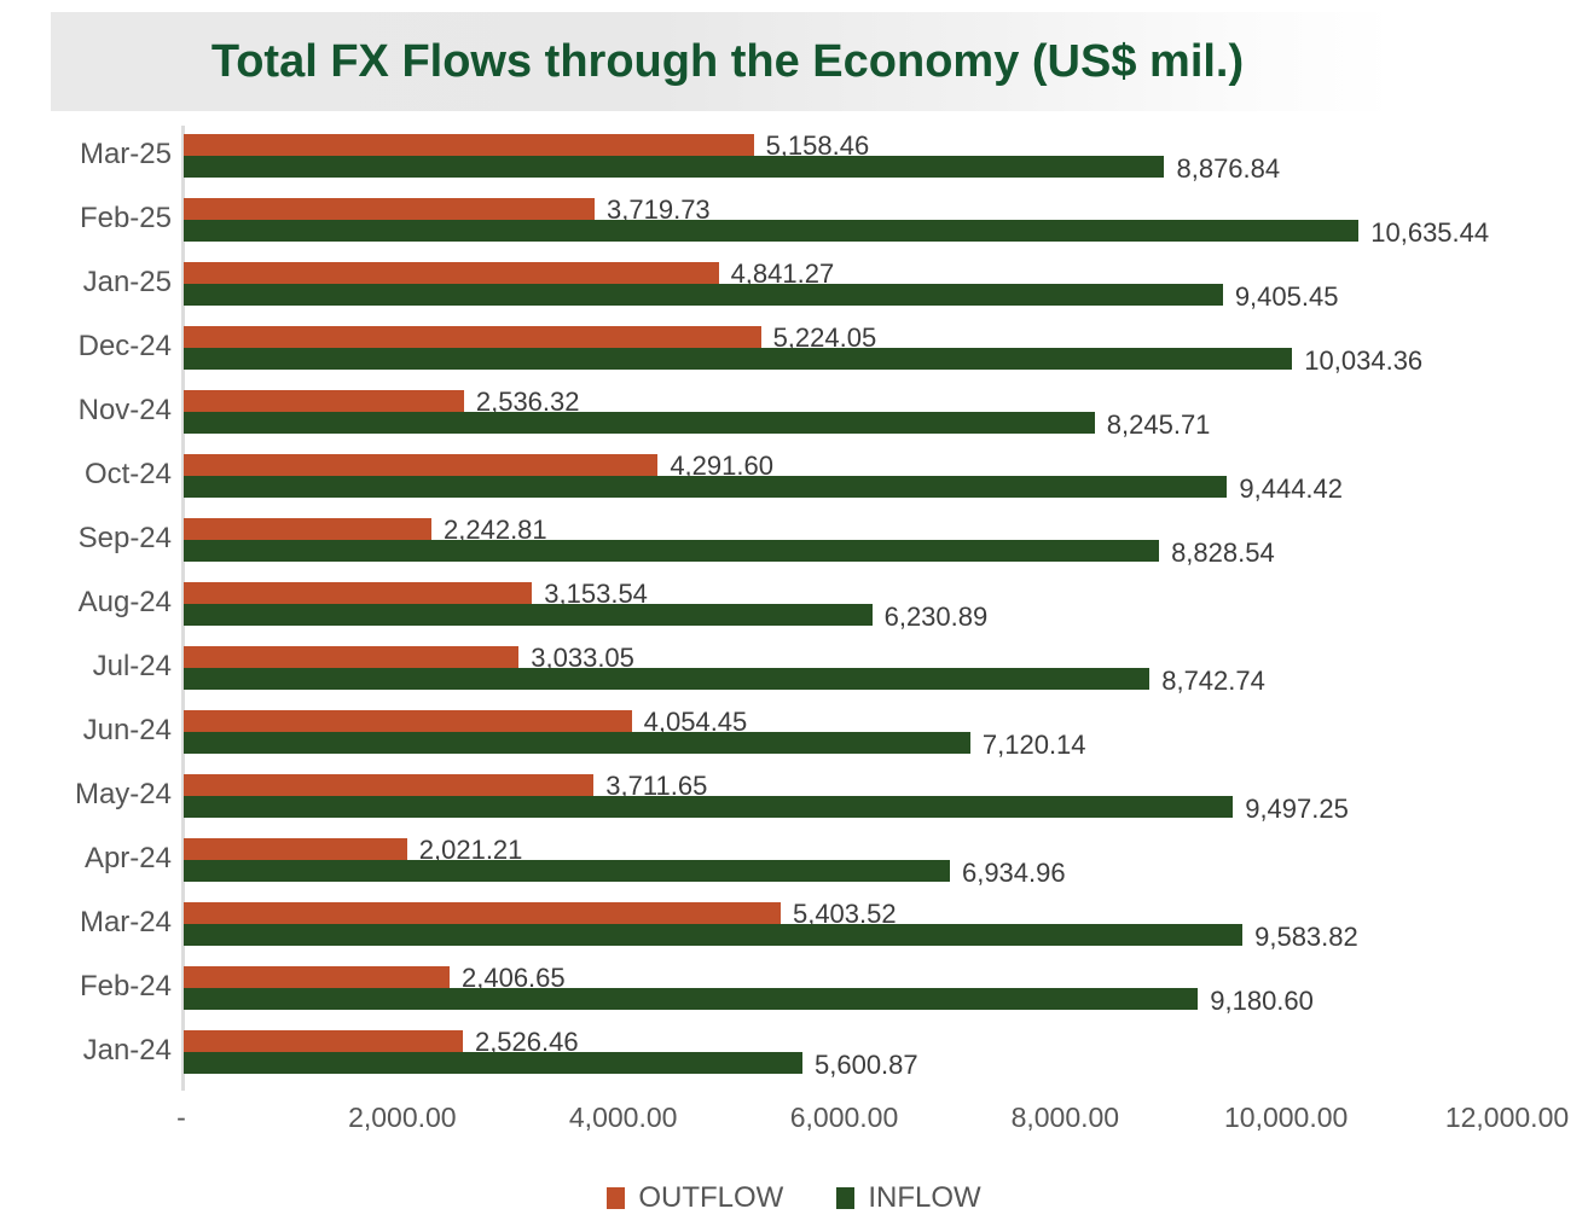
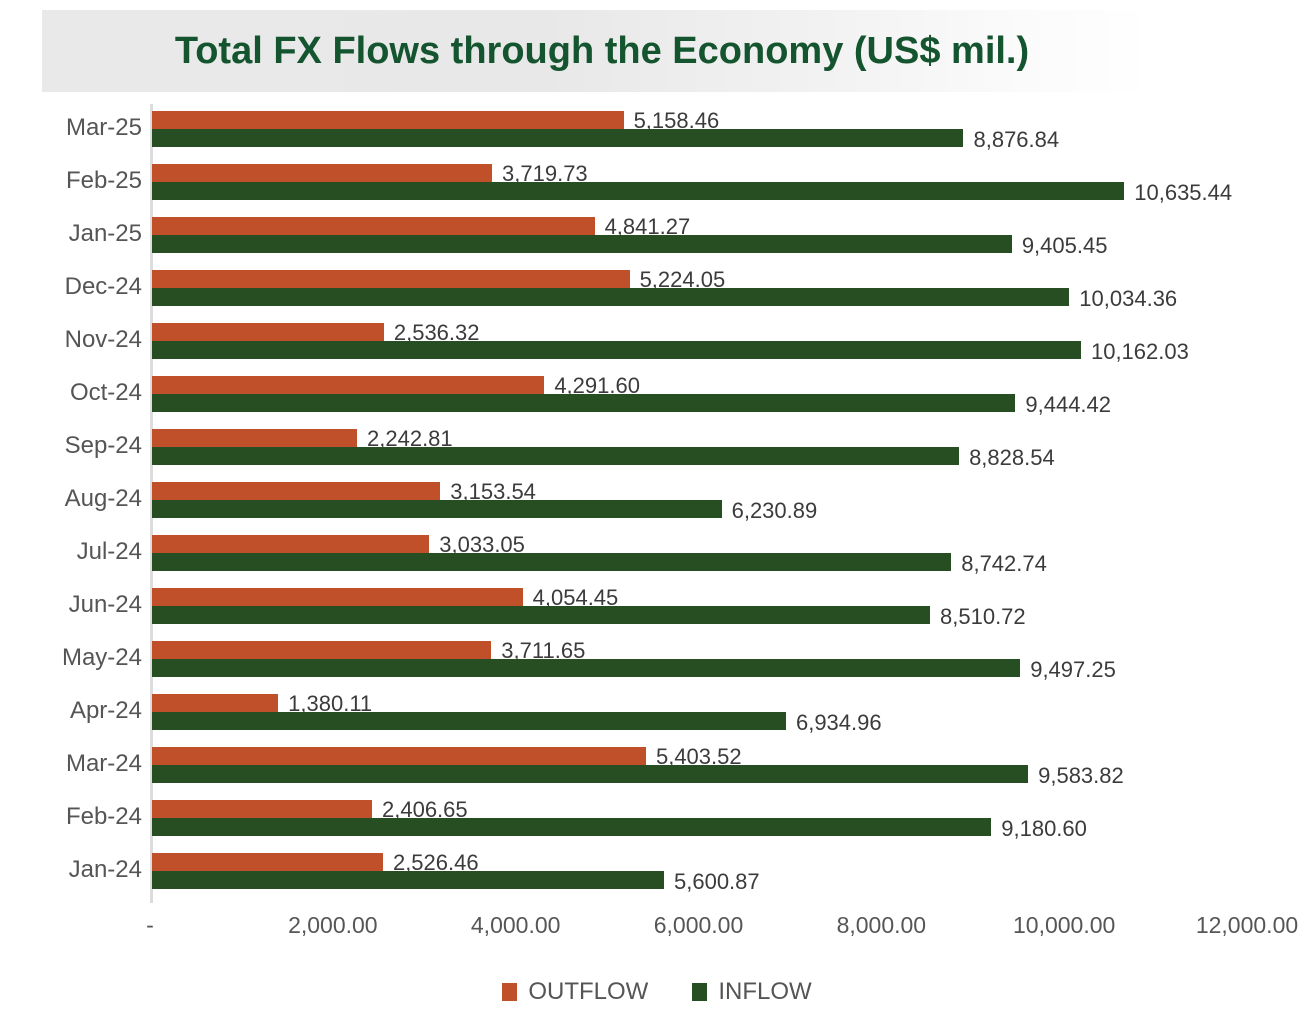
INFLOW/Nov-24: 8,245.71 -> 10,162.03
INFLOW/Jun-24: 7,120.14 -> 8,510.72
OUTFLOW/Apr-24: 2,021.21 -> 1,380.11
